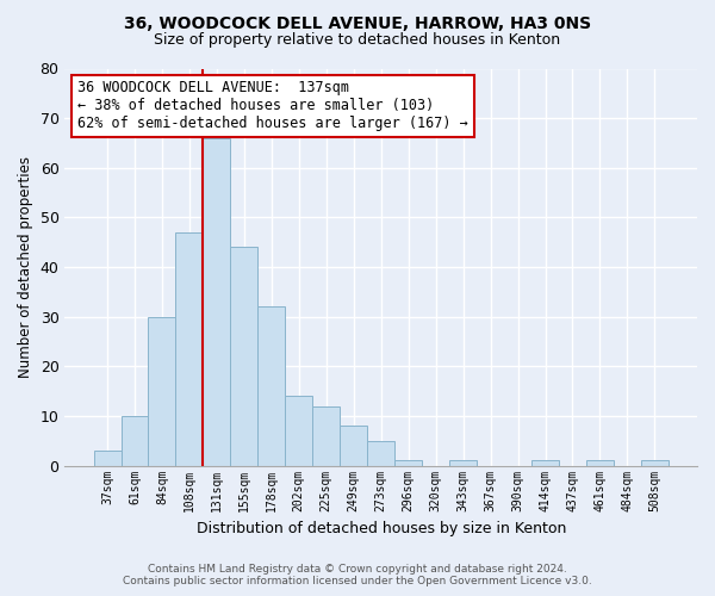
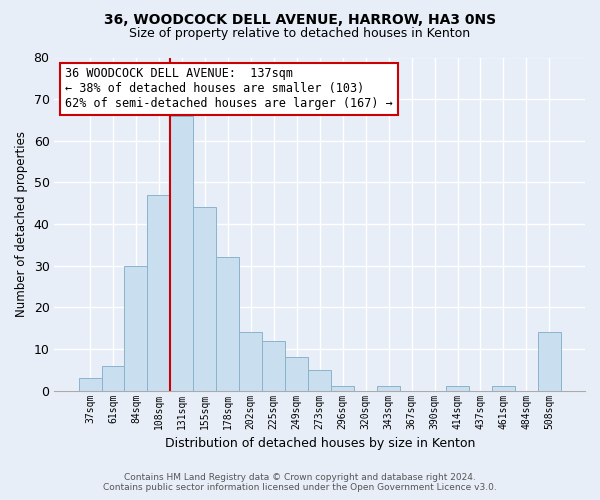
61sqm: 10 -> 6
508sqm: 1 -> 14
